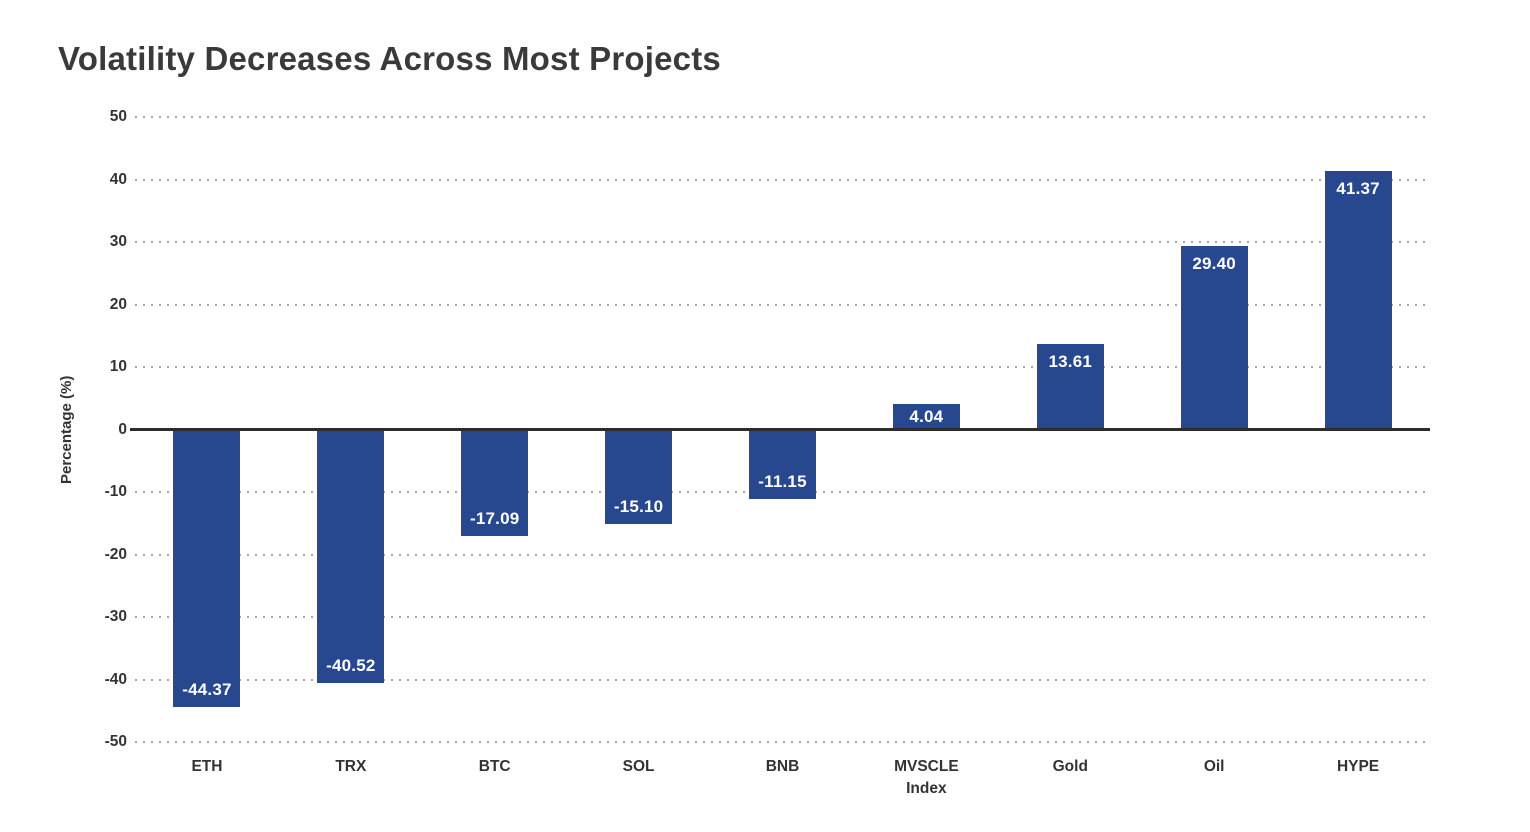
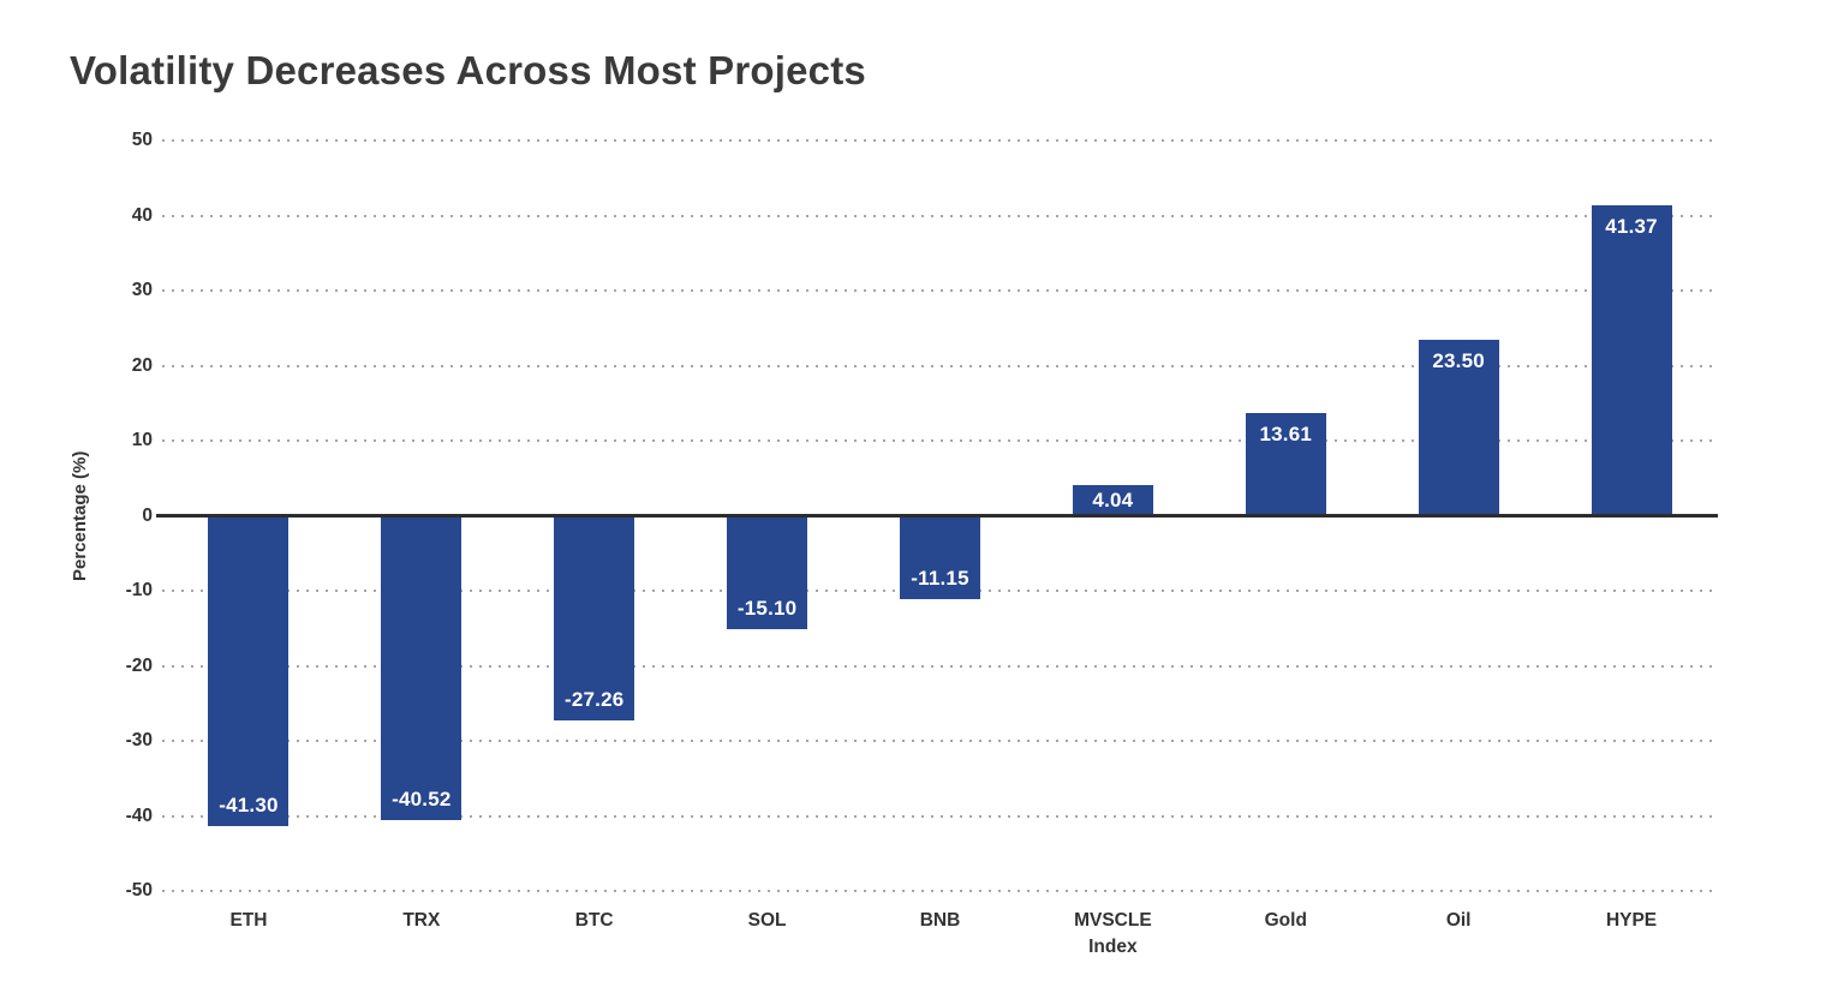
ETH: -44.37 -> -41.30
BTC: -17.09 -> -27.26
Oil: 29.40 -> 23.50
